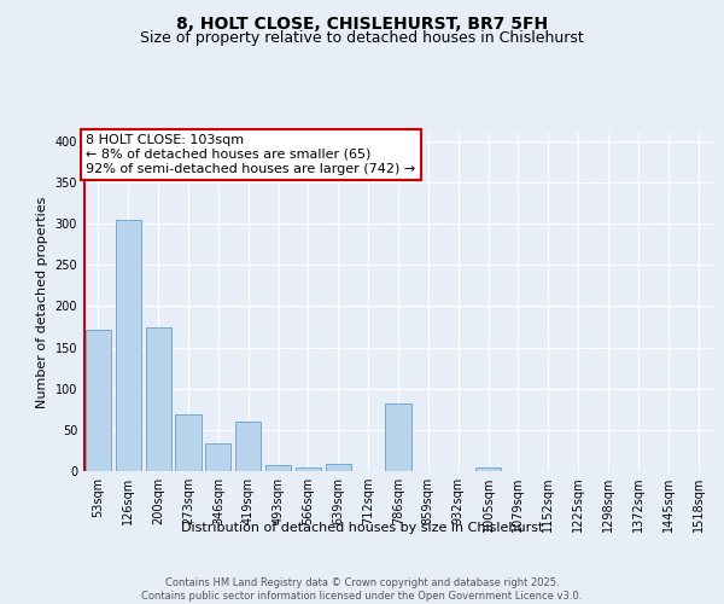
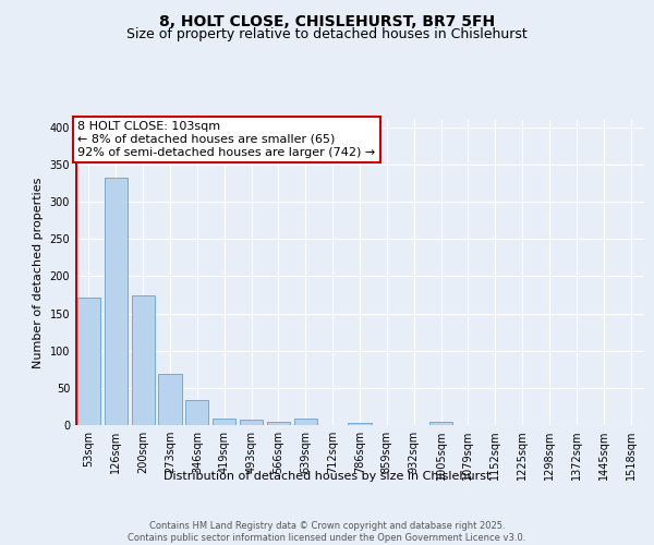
126sqm: 304 -> 332
419sqm: 60 -> 9
786sqm: 82 -> 3
